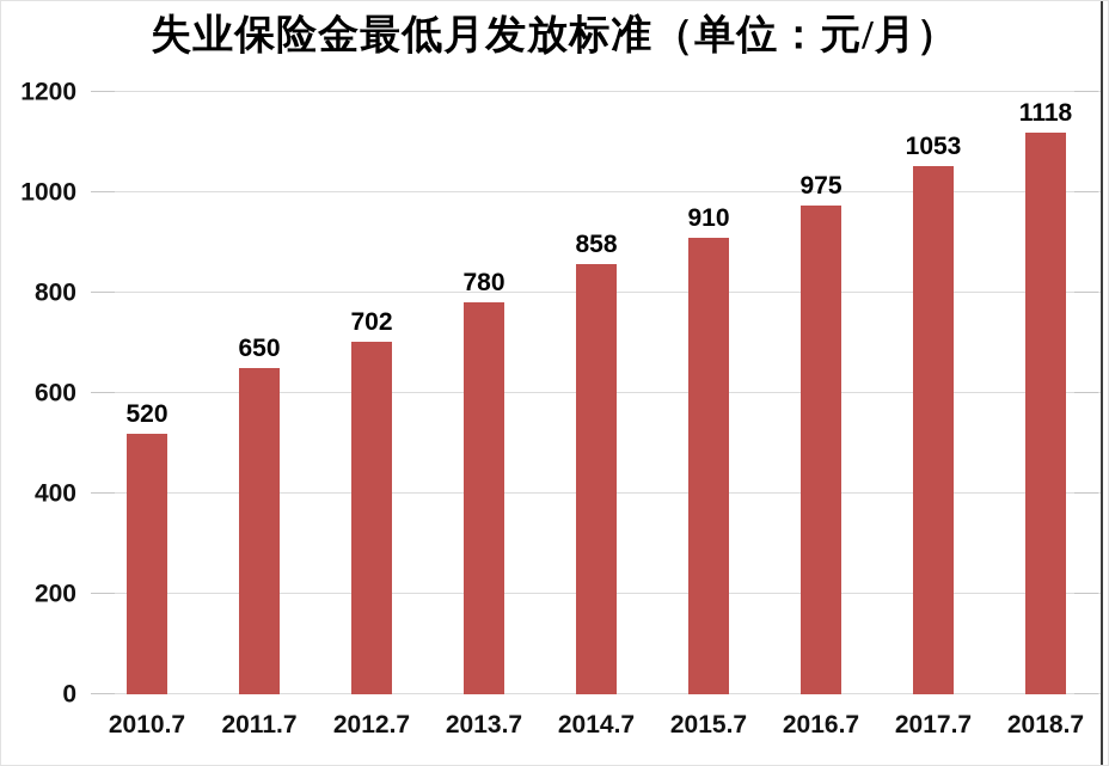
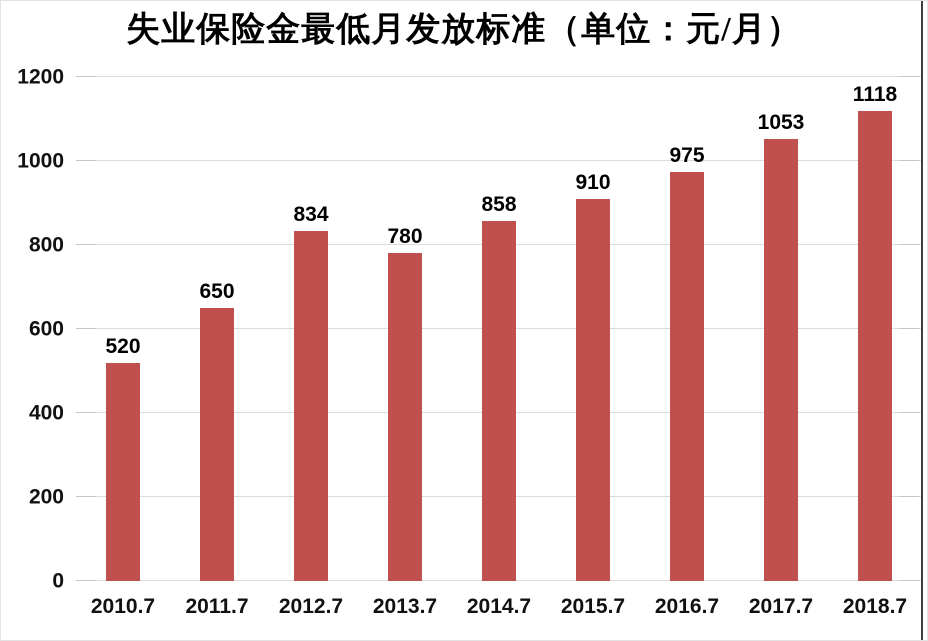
2012.7: 702 -> 834
